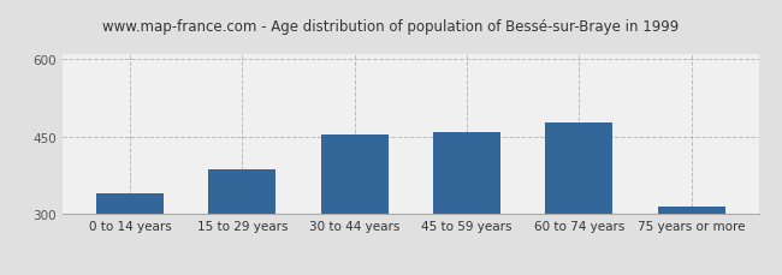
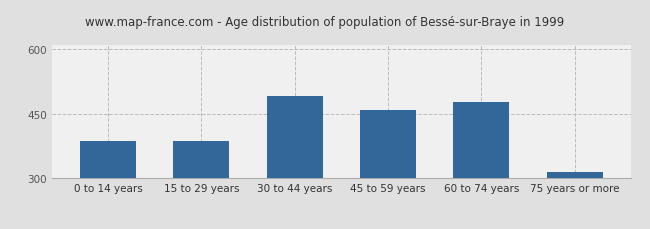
0 to 14 years: 340 -> 388
30 to 44 years: 455 -> 492
